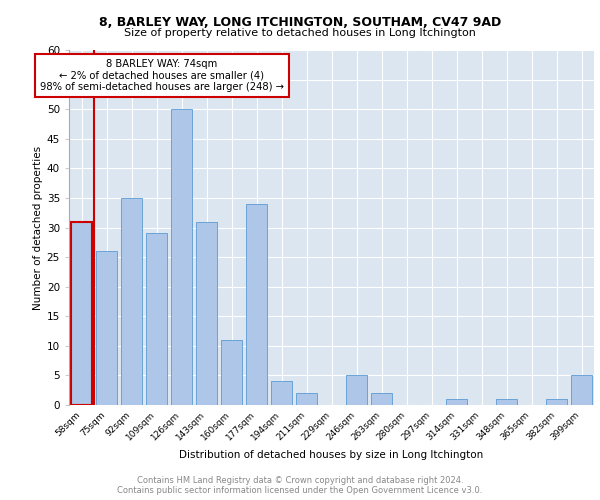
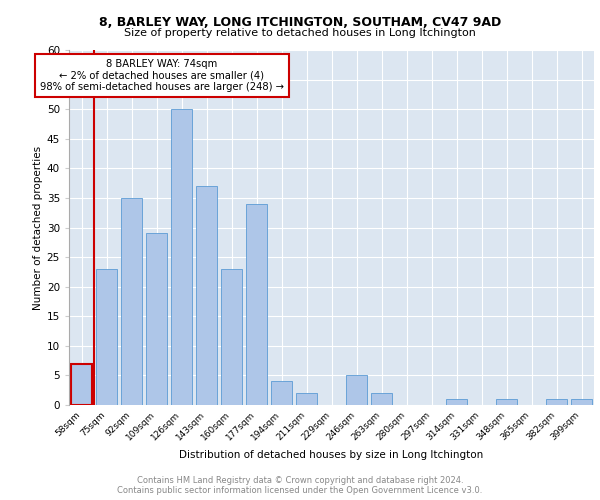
58sqm: 31 -> 7
75sqm: 26 -> 23
143sqm: 31 -> 37
160sqm: 11 -> 23
399sqm: 5 -> 1
